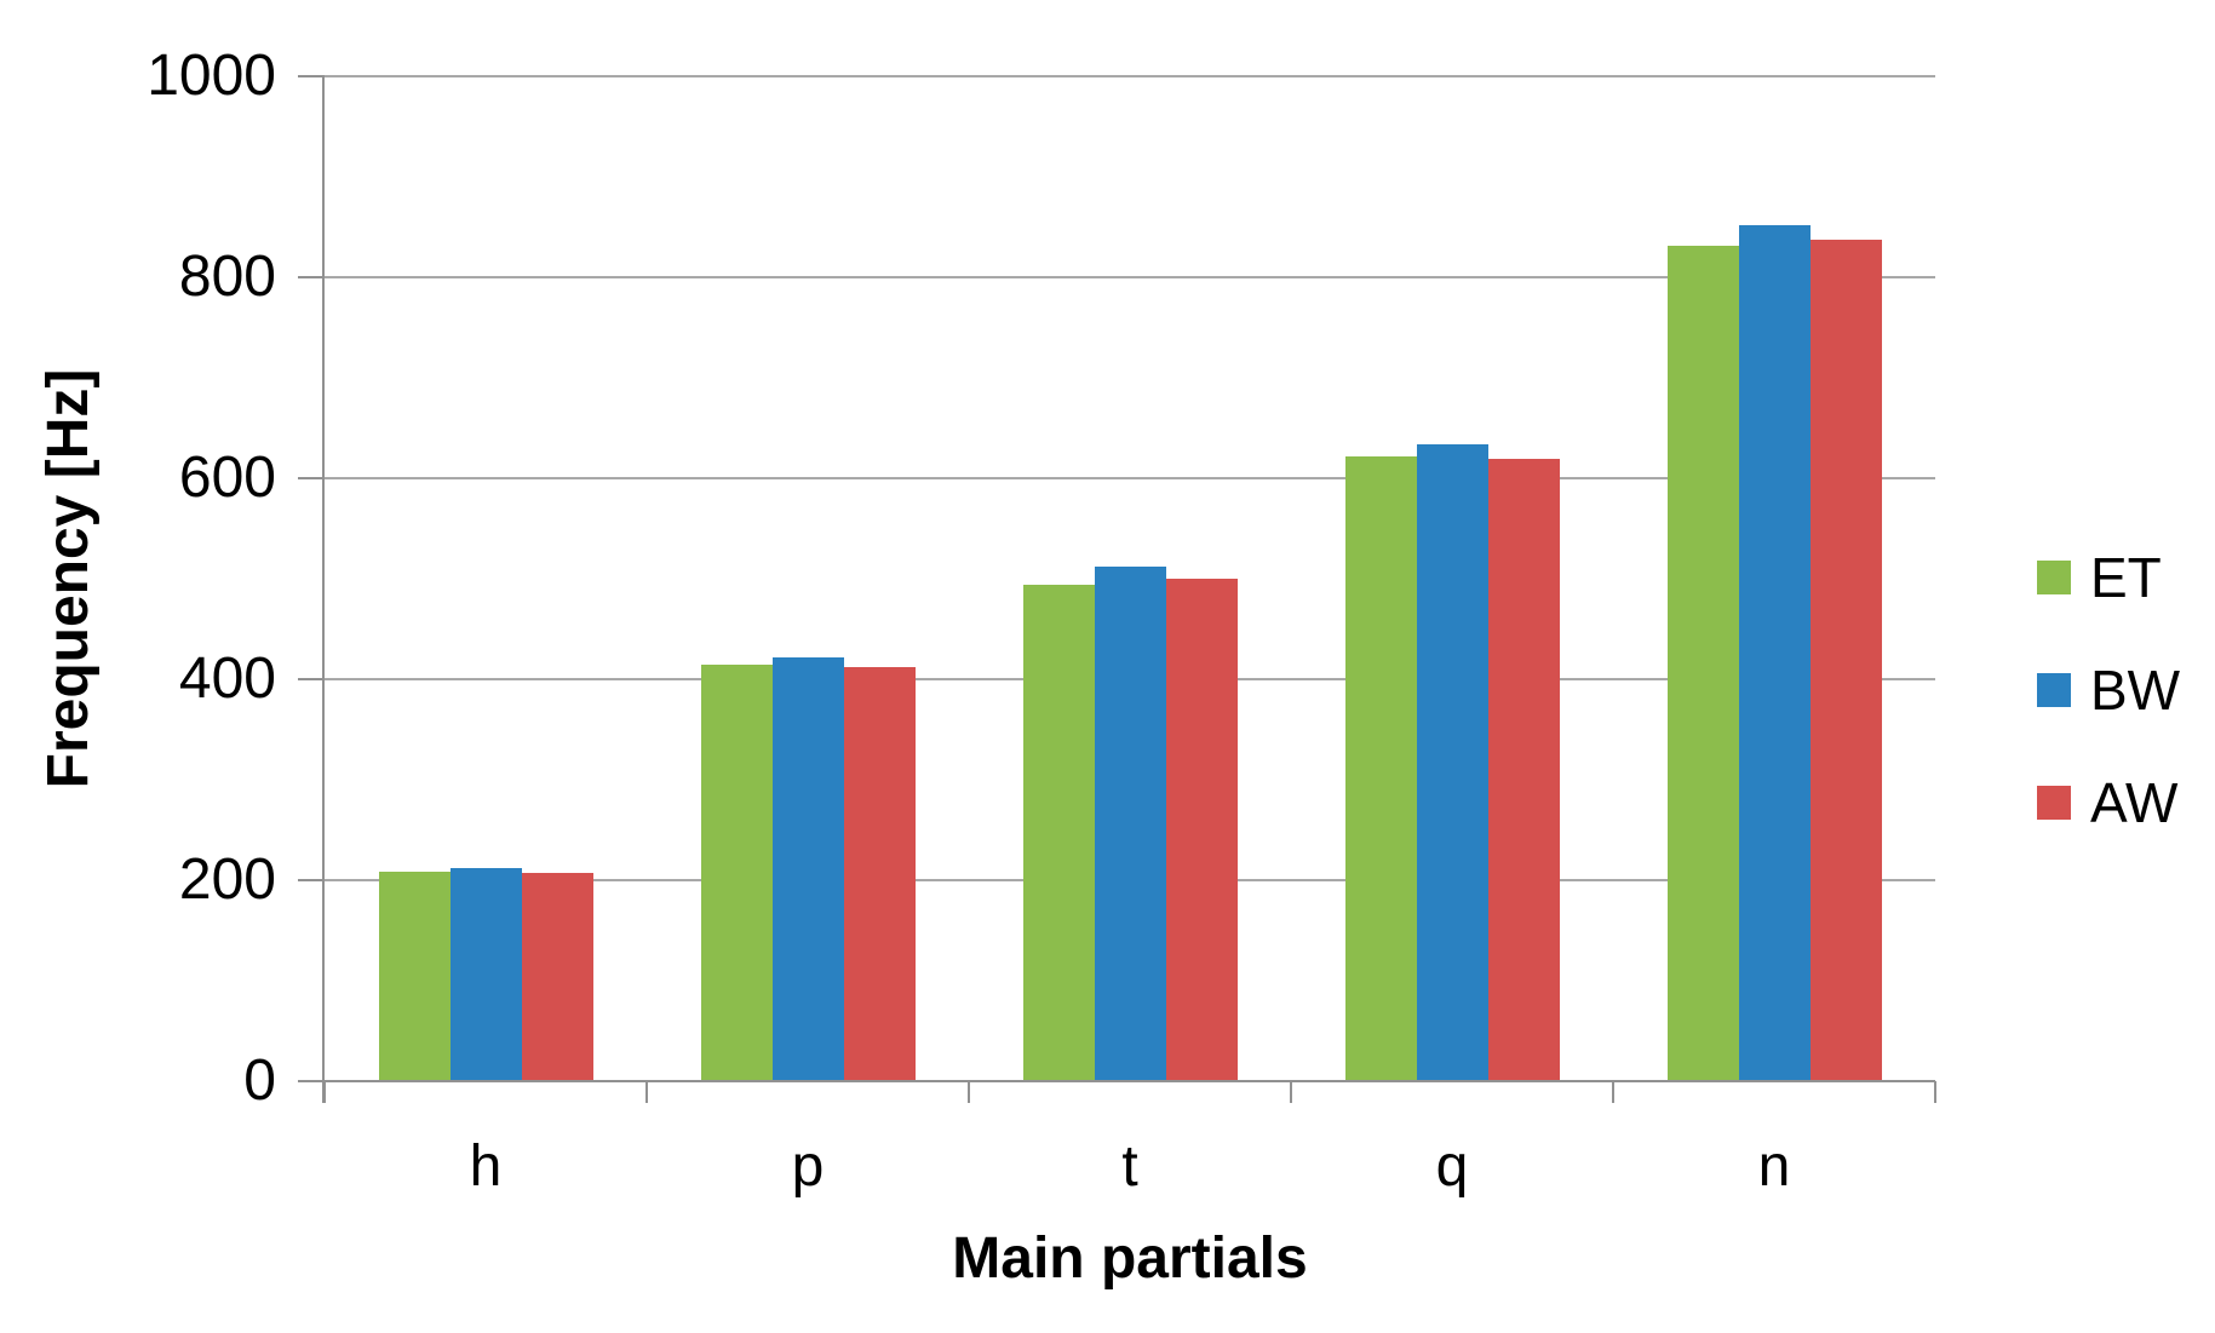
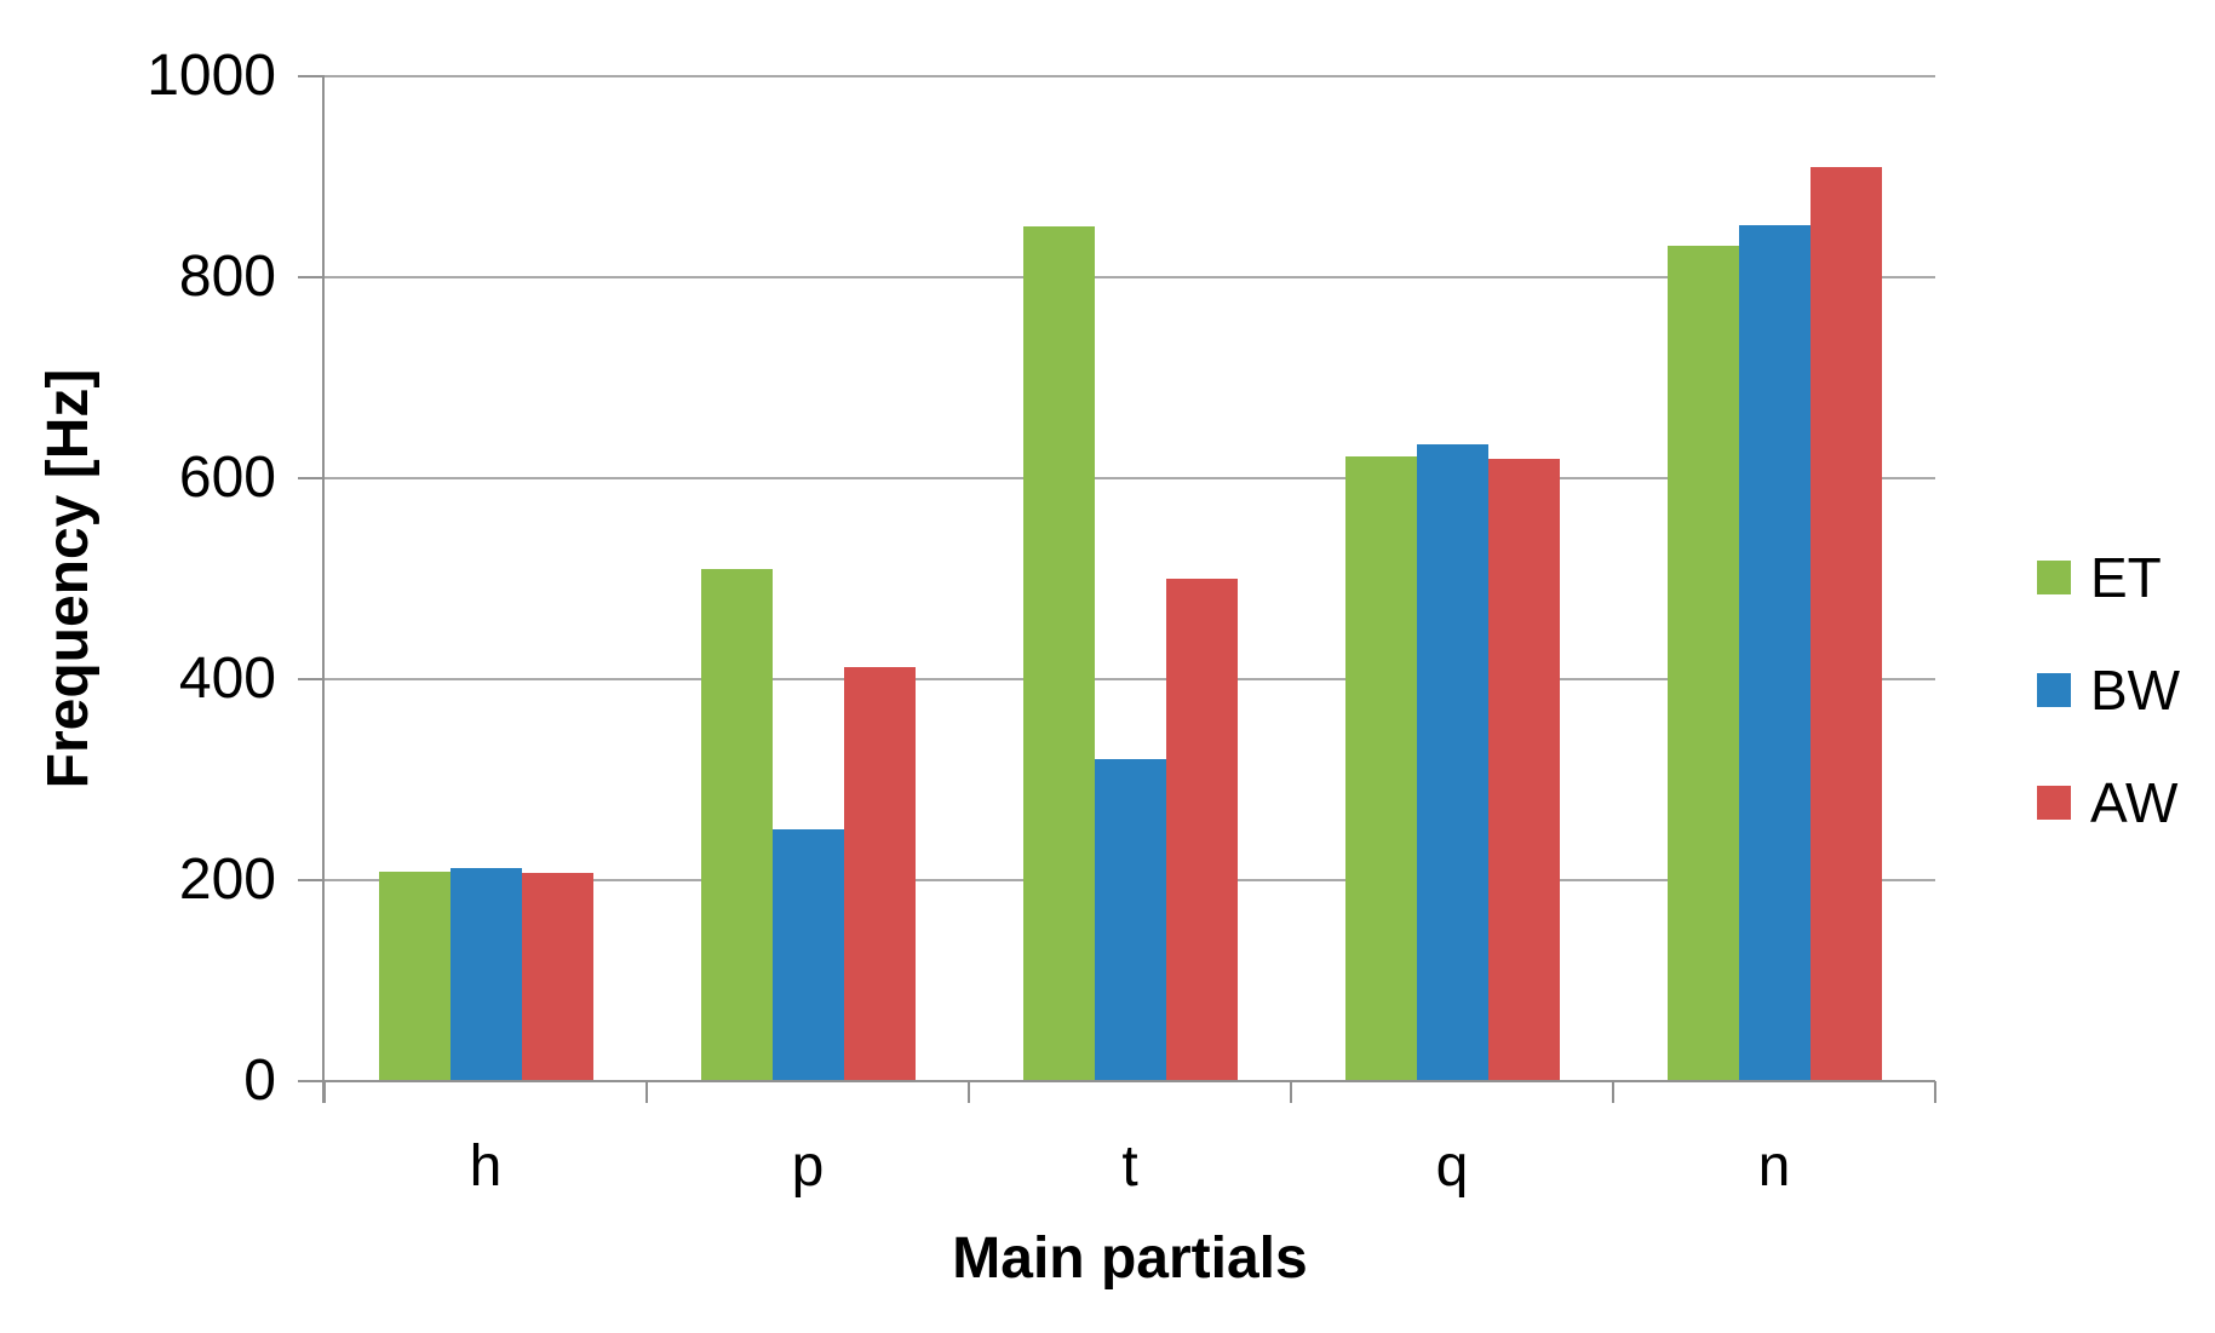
ET/p: 420 -> 510
BW/p: 420 -> 250
ET/t: 490 -> 850
BW/t: 510 -> 320
AW/n: 840 -> 910
